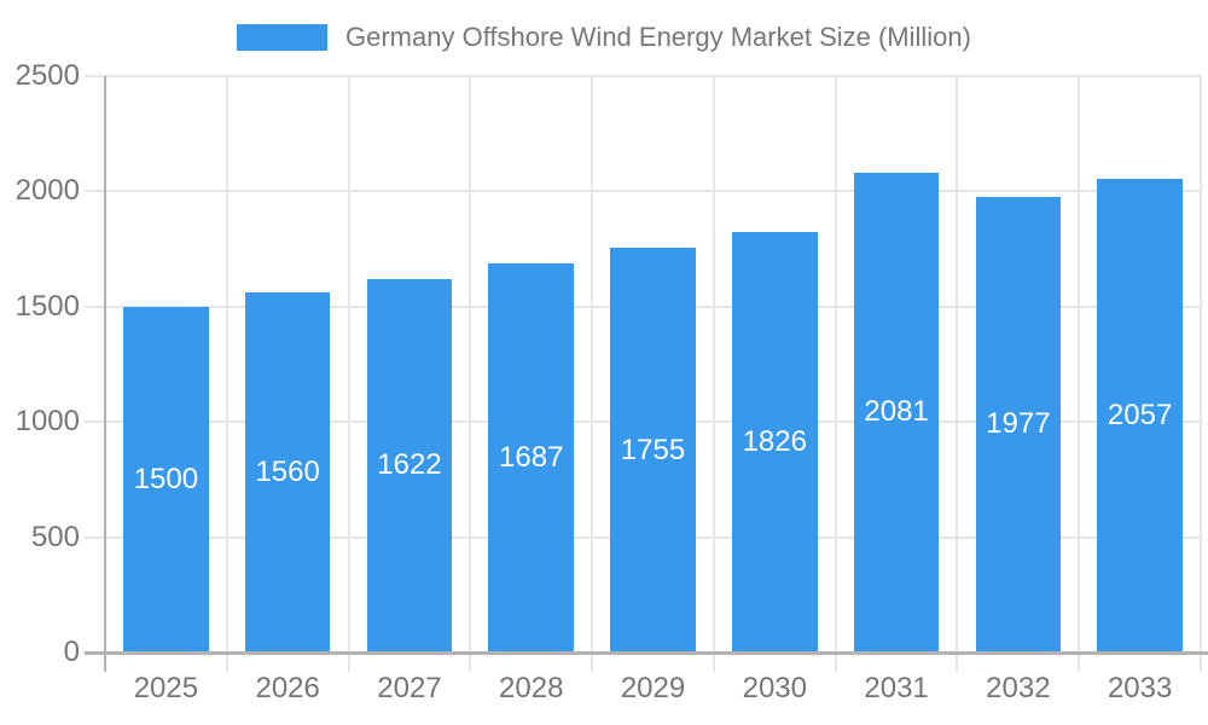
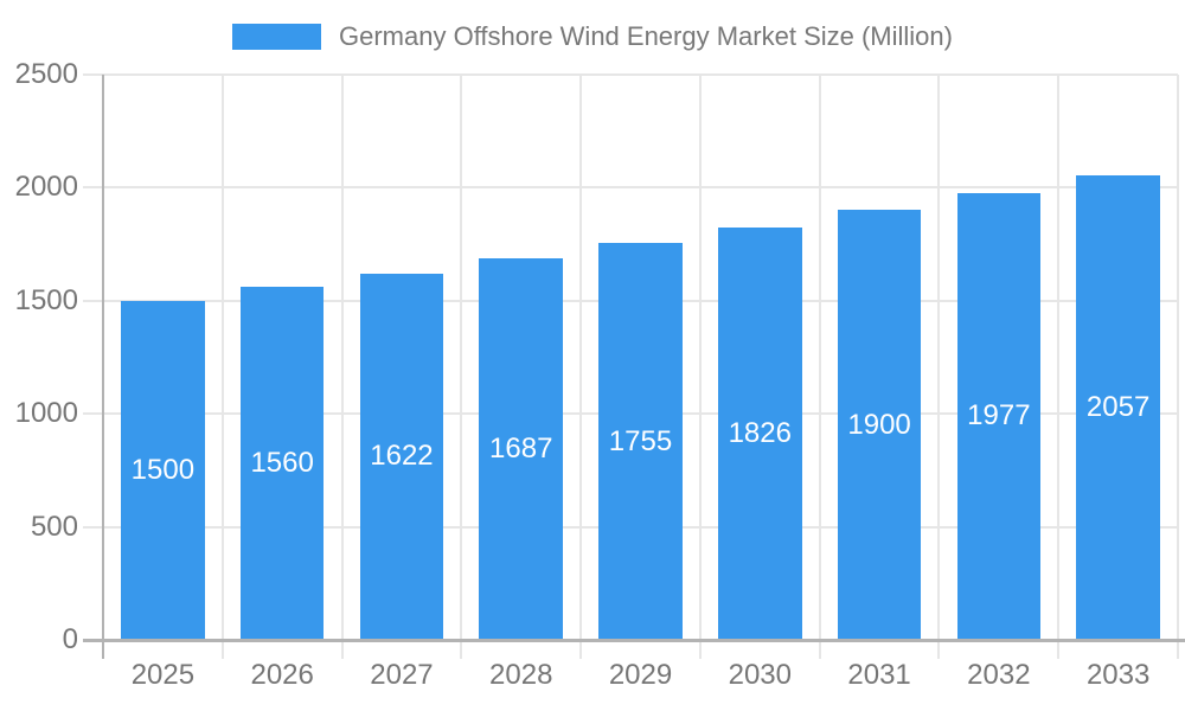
2031: 2081 -> 1900
